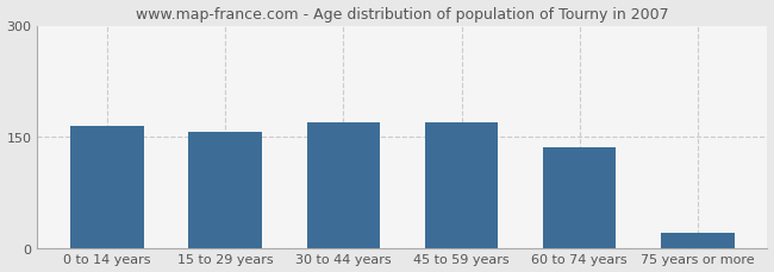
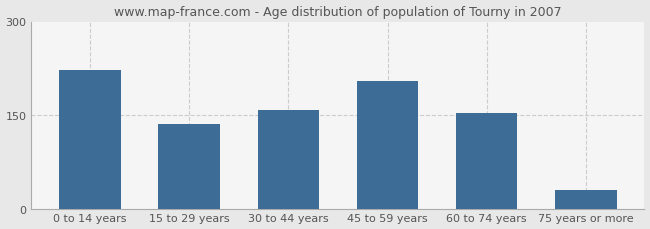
0 to 14 years: 164 -> 222
15 to 29 years: 156 -> 136
30 to 44 years: 169 -> 158
45 to 59 years: 169 -> 204
60 to 74 years: 136 -> 154
75 years or more: 20 -> 30
